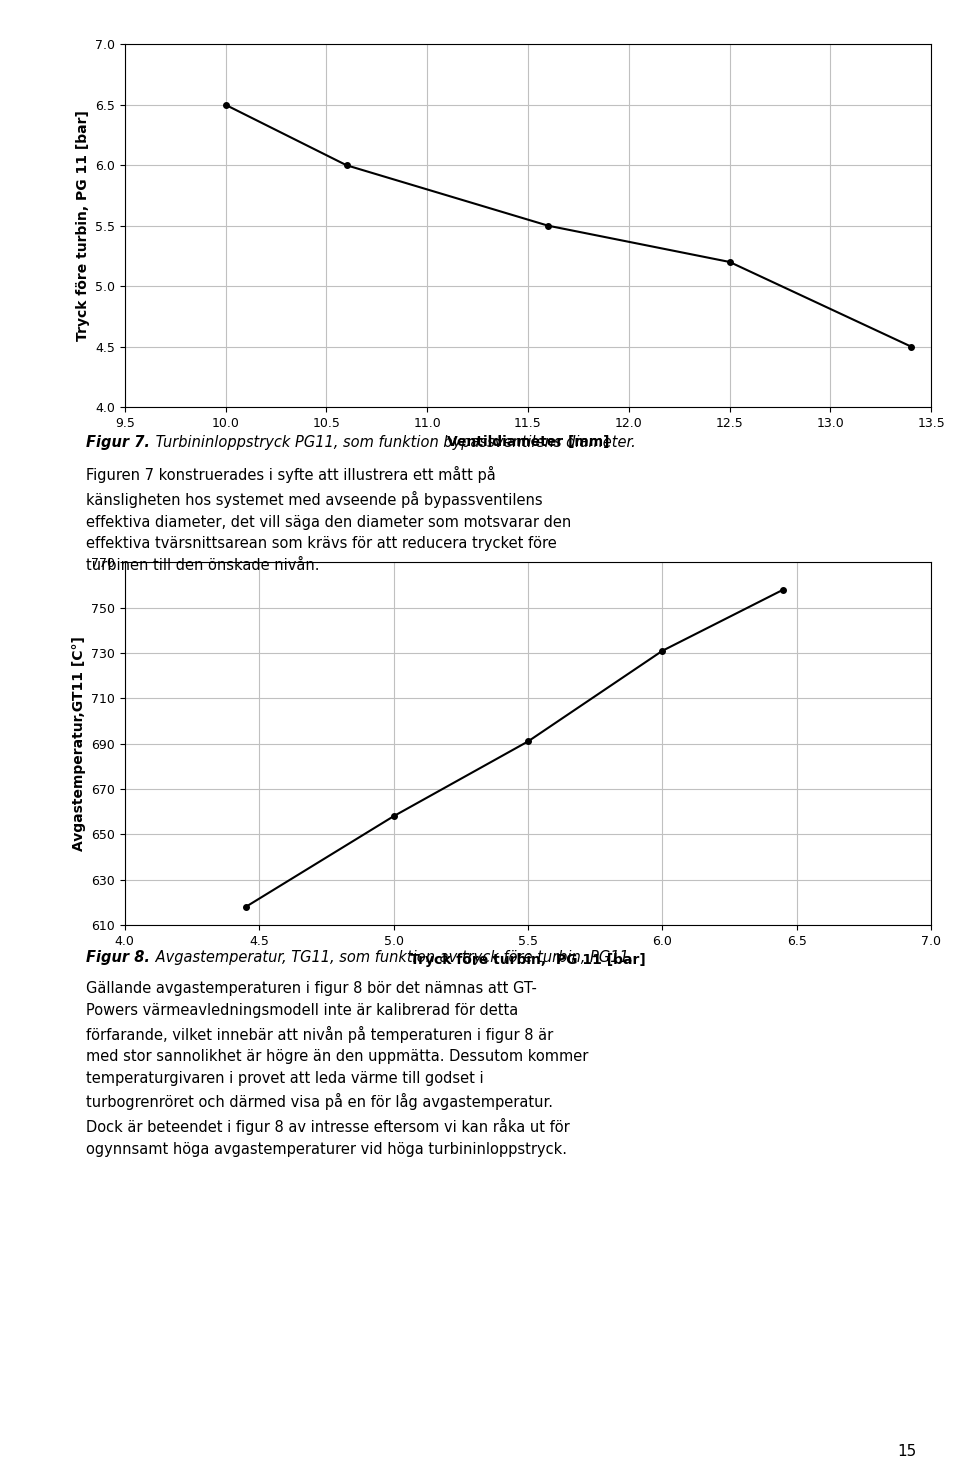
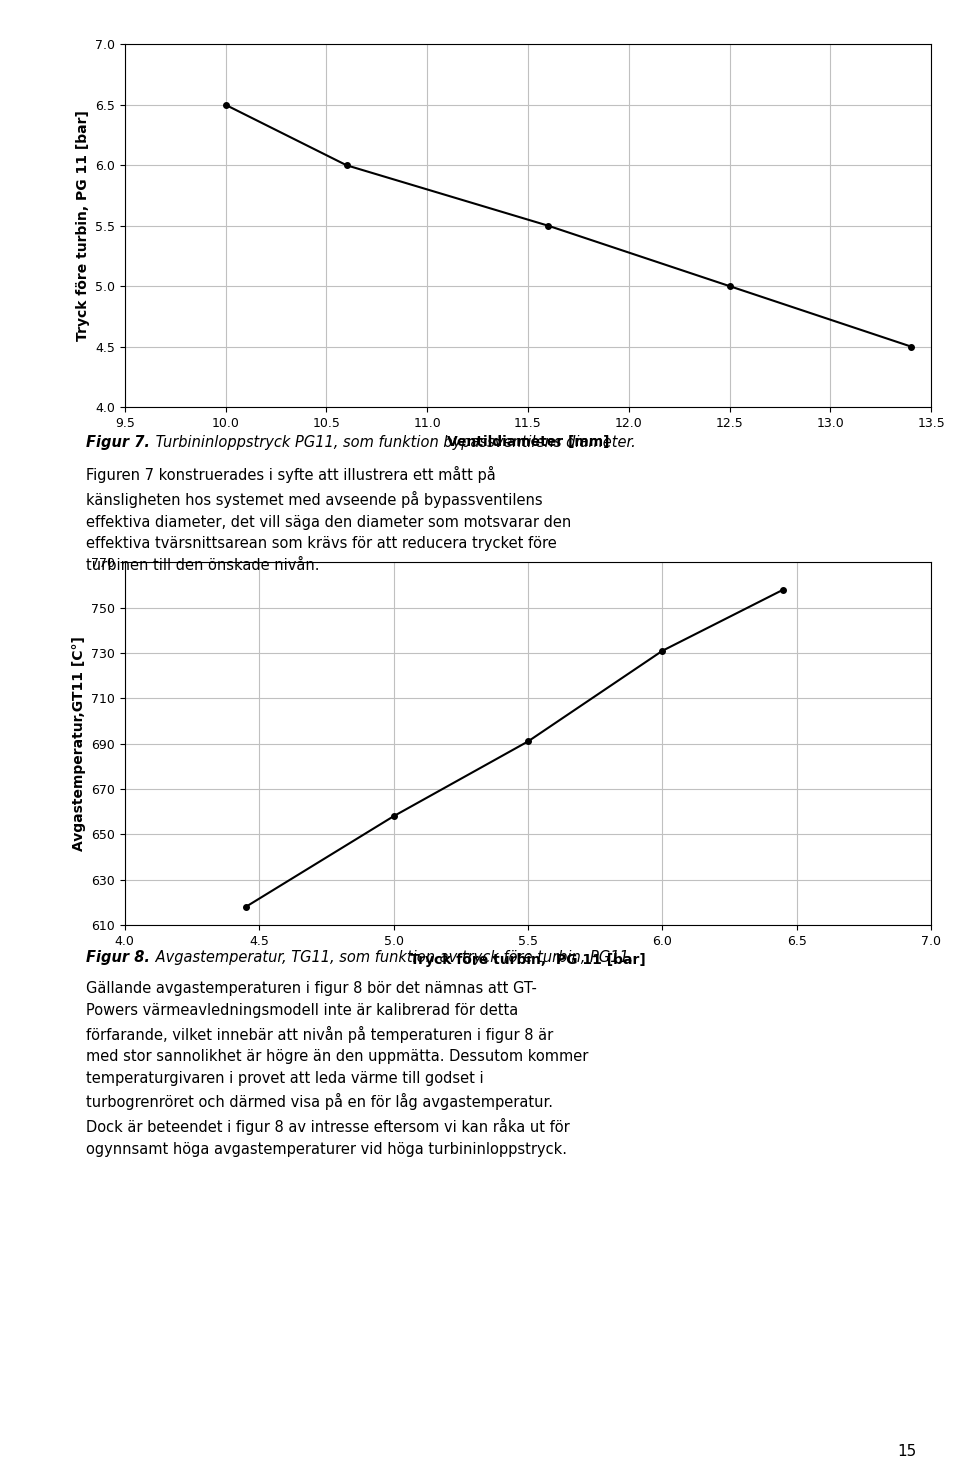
12.5: 5.2 -> 5.0
